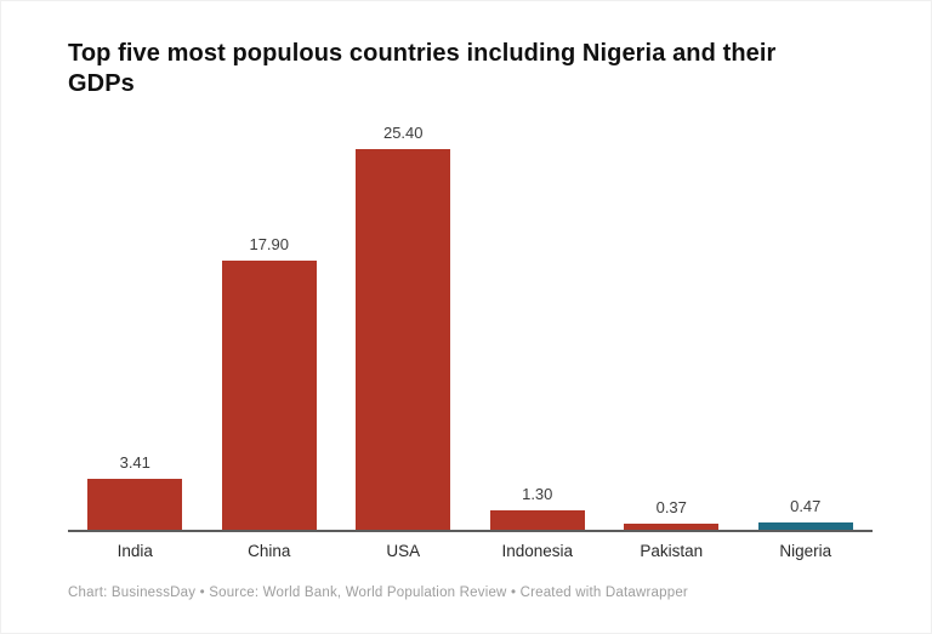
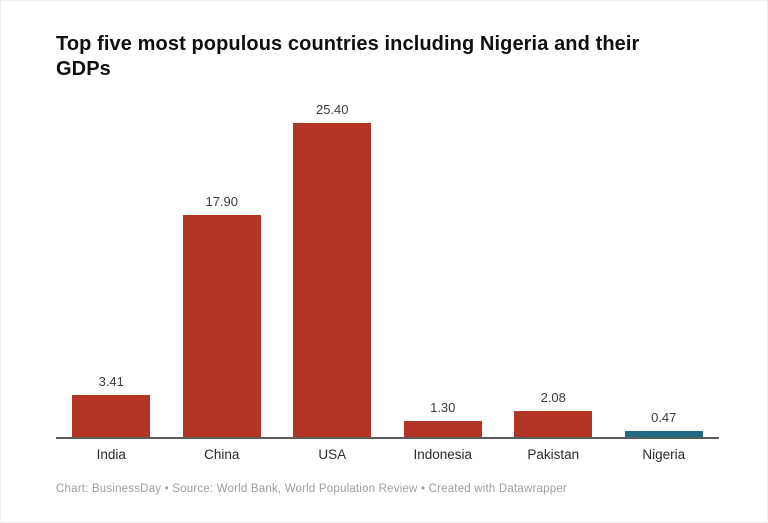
Pakistan: 0.37 -> 2.08
